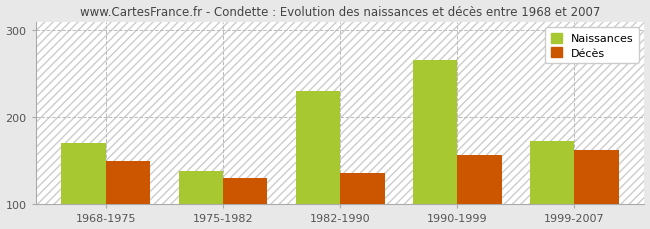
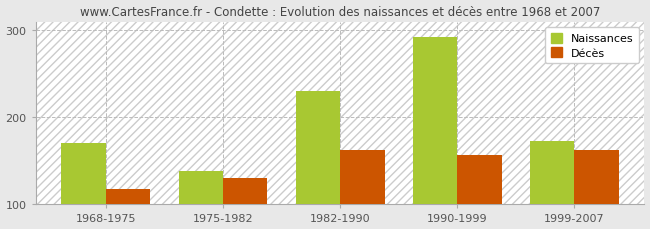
Décès/1968-1975: 150 -> 118
Décès/1982-1990: 136 -> 163
Naissances/1990-1999: 266 -> 292
